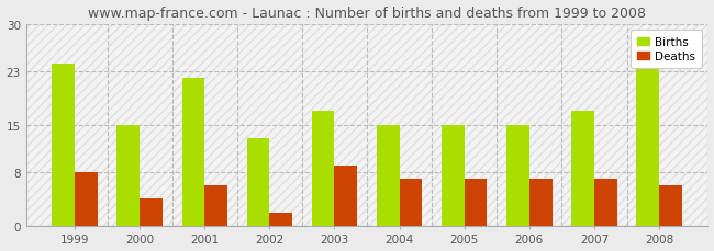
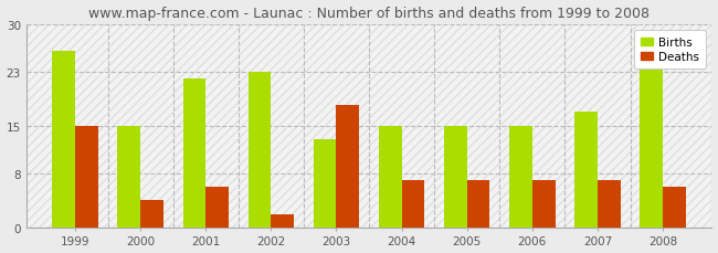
Births/1999: 24 -> 26
Deaths/1999: 8 -> 15
Births/2002: 13 -> 23
Births/2003: 17 -> 13
Deaths/2003: 9 -> 18
